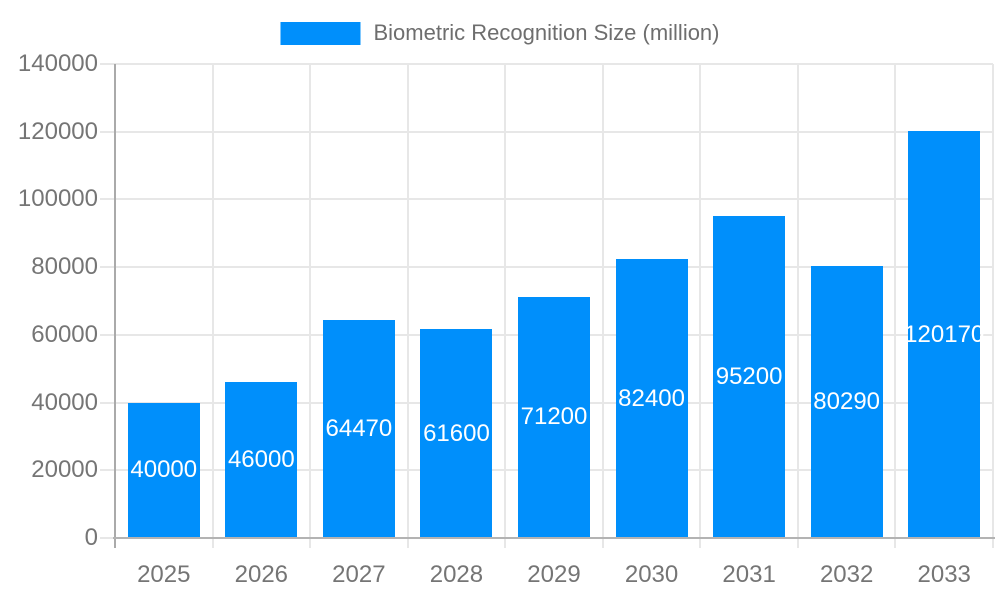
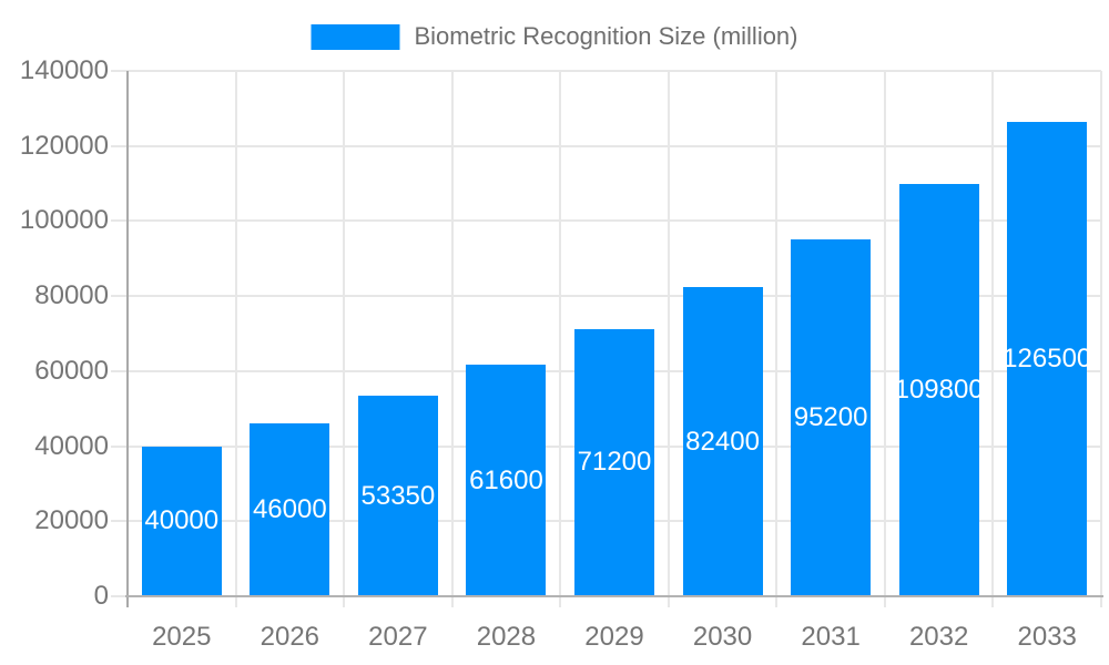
2027: 64470 -> 53350
2032: 80290 -> 109800
2033: 120170 -> 126500
